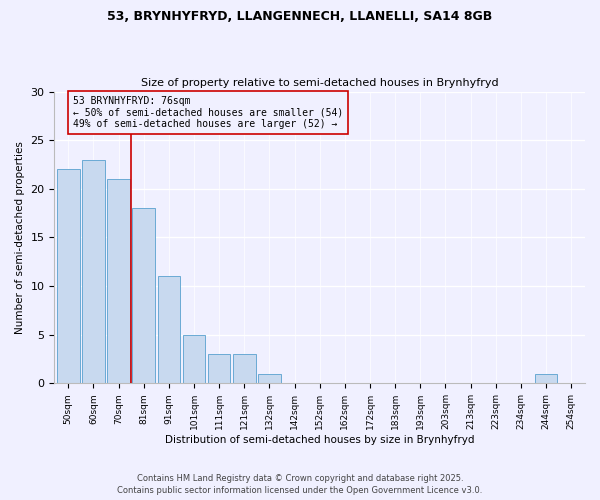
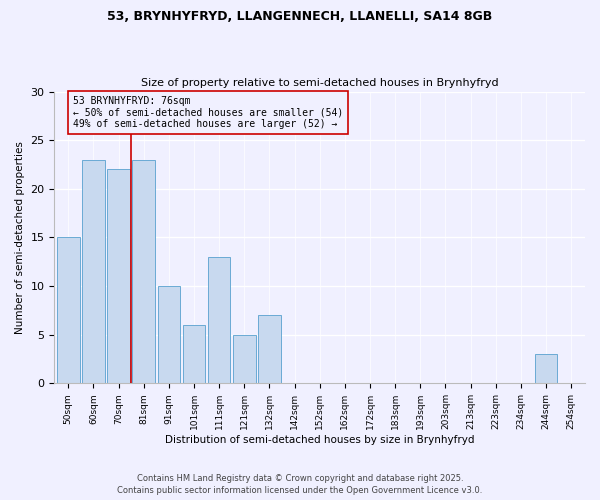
50sqm: 22 -> 15
70sqm: 21 -> 22
81sqm: 18 -> 23
91sqm: 11 -> 10
101sqm: 5 -> 6
111sqm: 3 -> 13
121sqm: 3 -> 5
132sqm: 1 -> 7
244sqm: 1 -> 3
